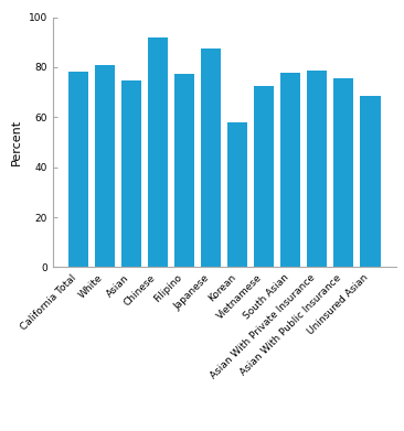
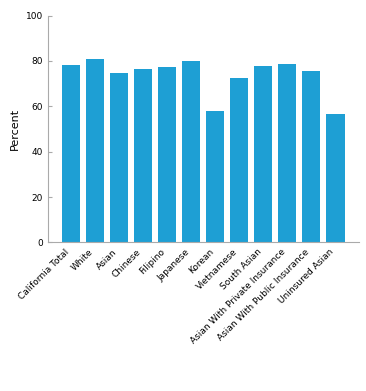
Chinese: 92.0 -> 76.4
Japanese: 87.5 -> 80.2
Uninsured Asian: 68.5 -> 56.7
